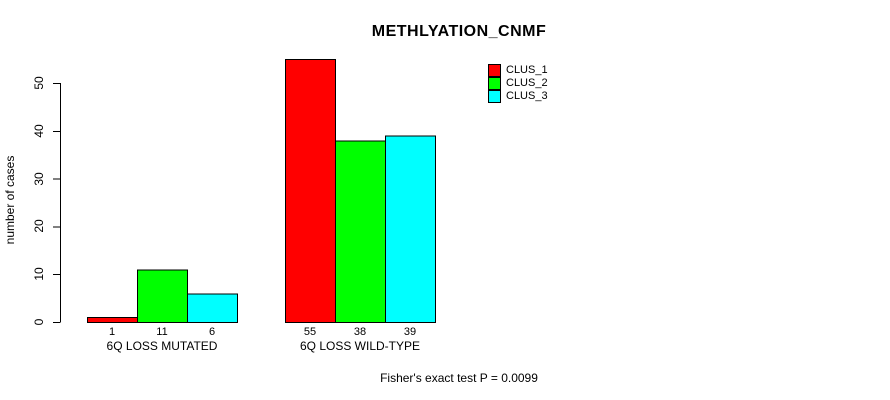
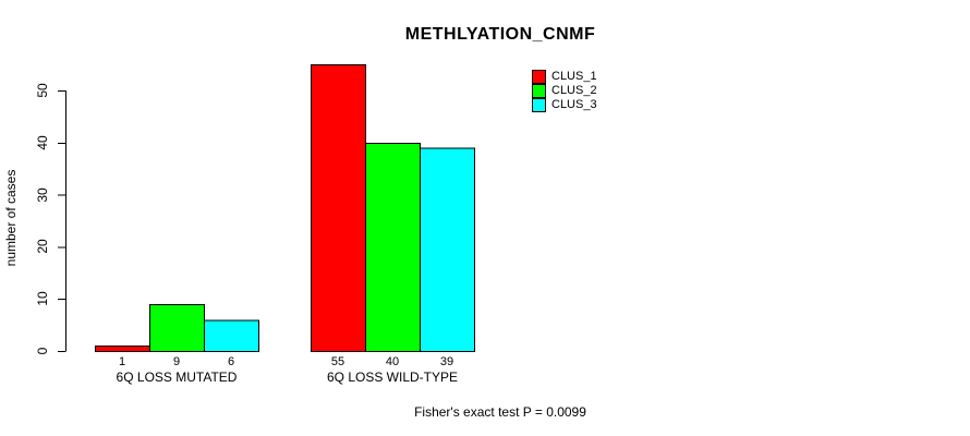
CLUS_2/6Q LOSS MUTATED: 11 -> 9
CLUS_2/6Q LOSS WILD-TYPE: 38 -> 40
